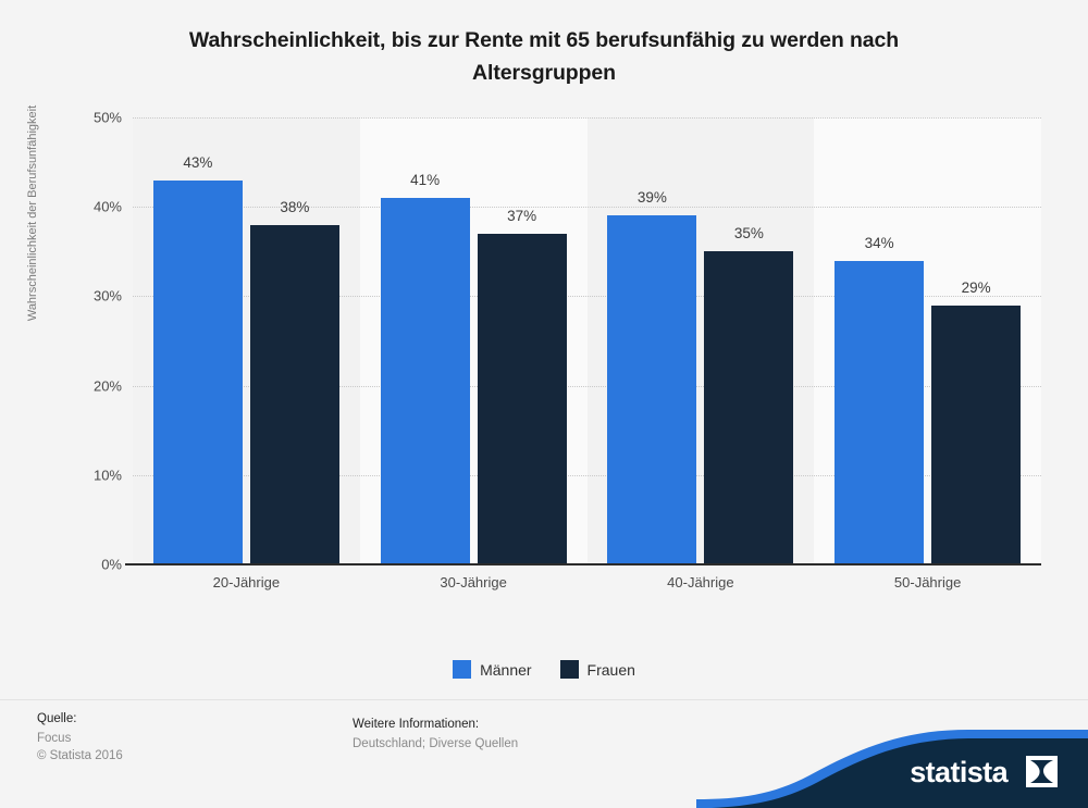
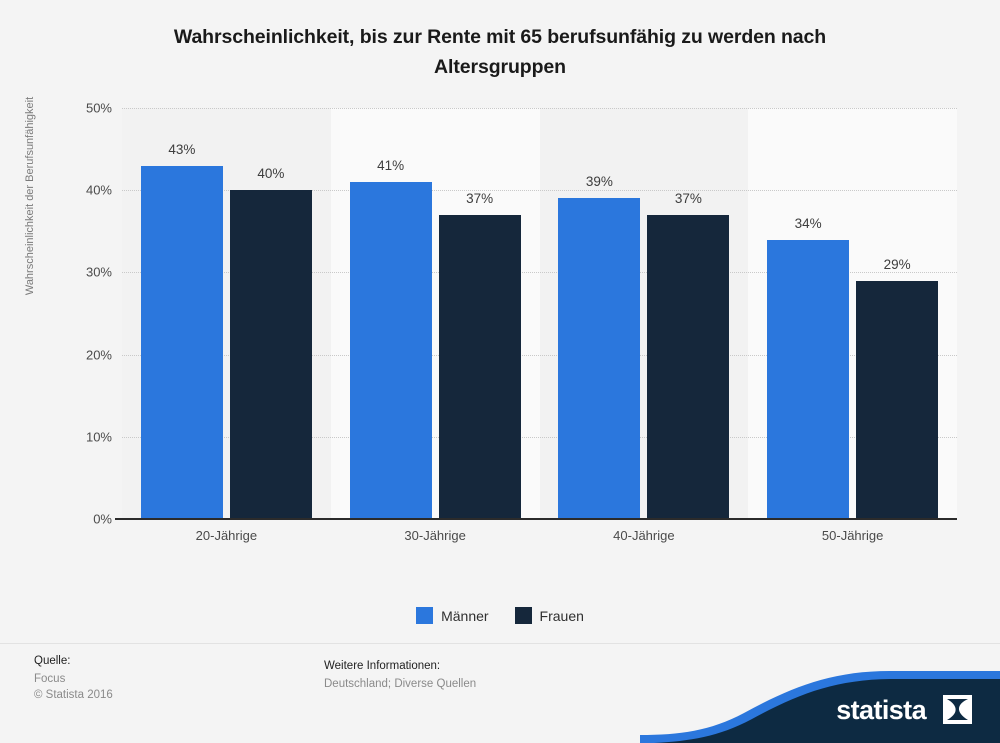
Frauen/20-Jährige: 38% -> 40%
Frauen/40-Jährige: 35% -> 37%
